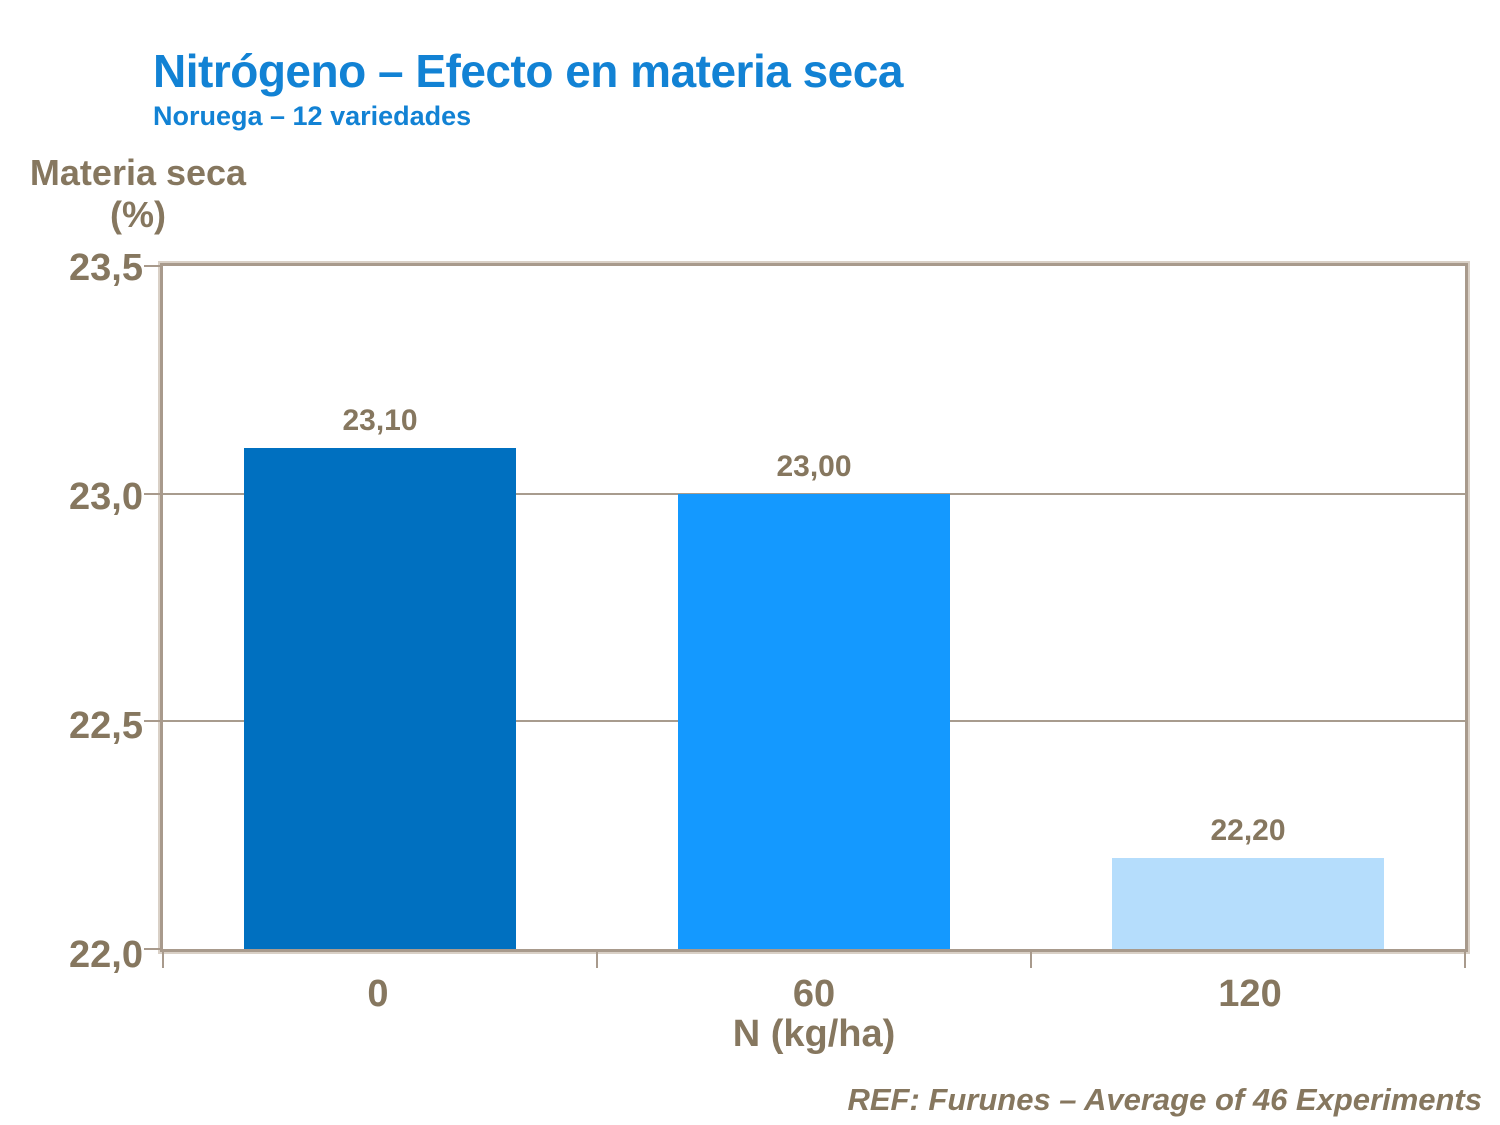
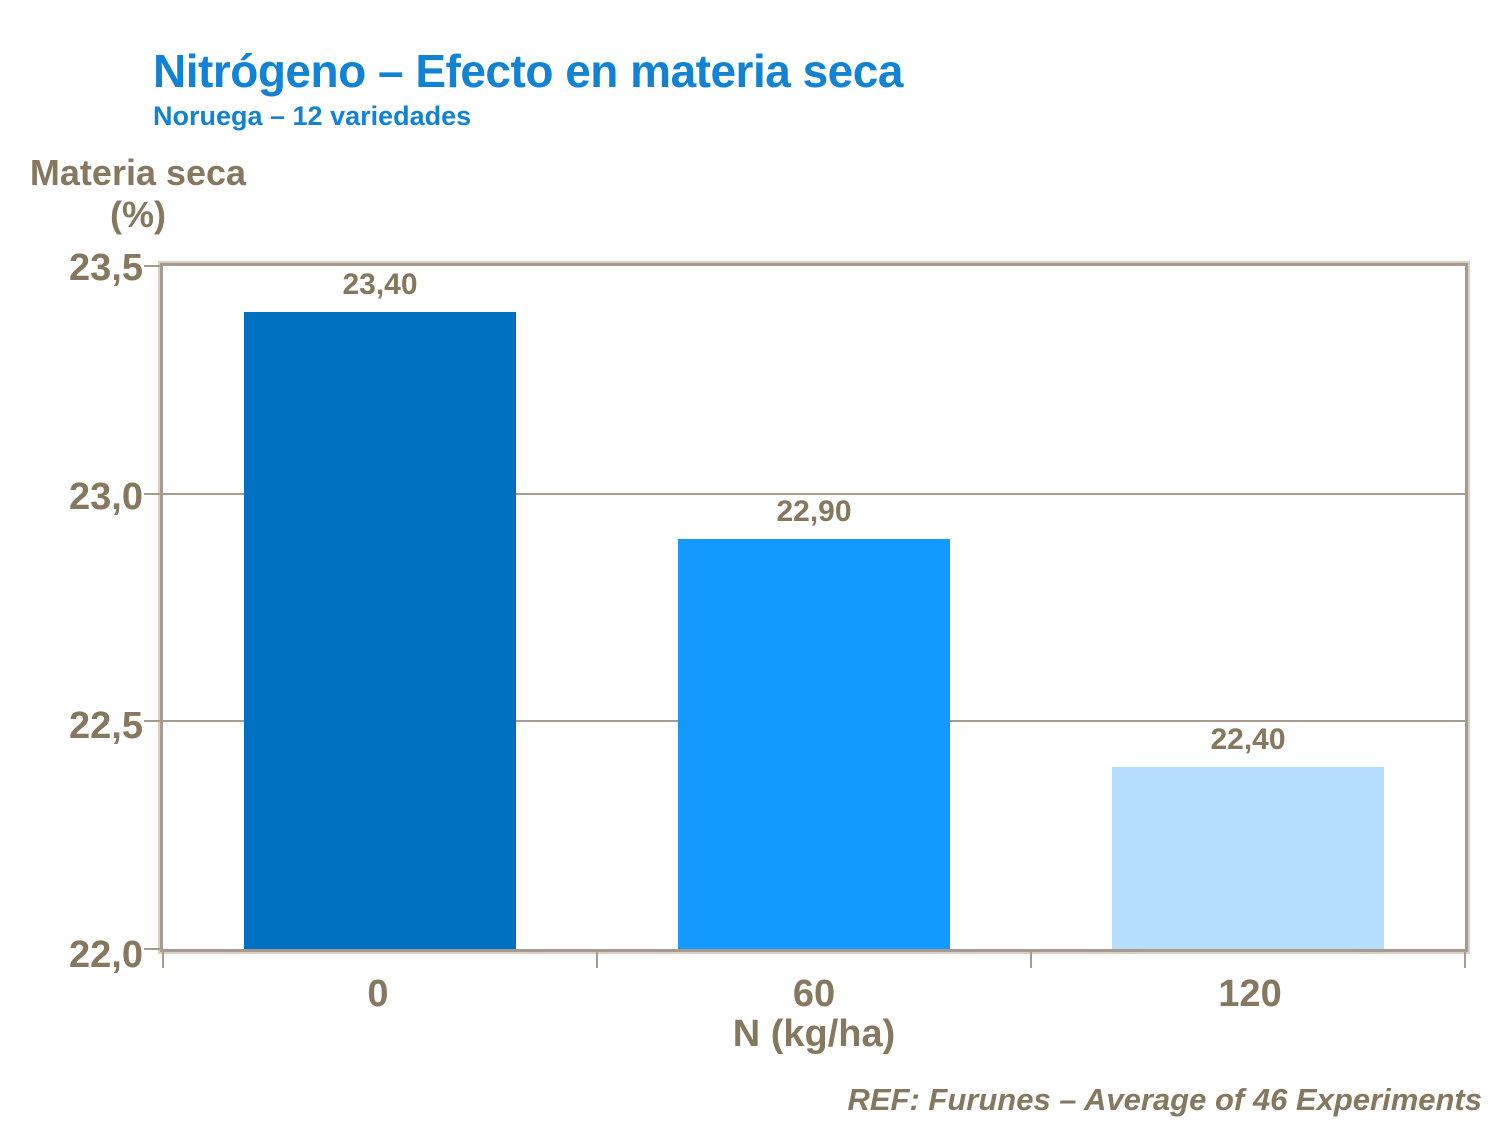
0: 23,10 -> 23,40
60: 23,00 -> 22,90
120: 22,20 -> 22,40
